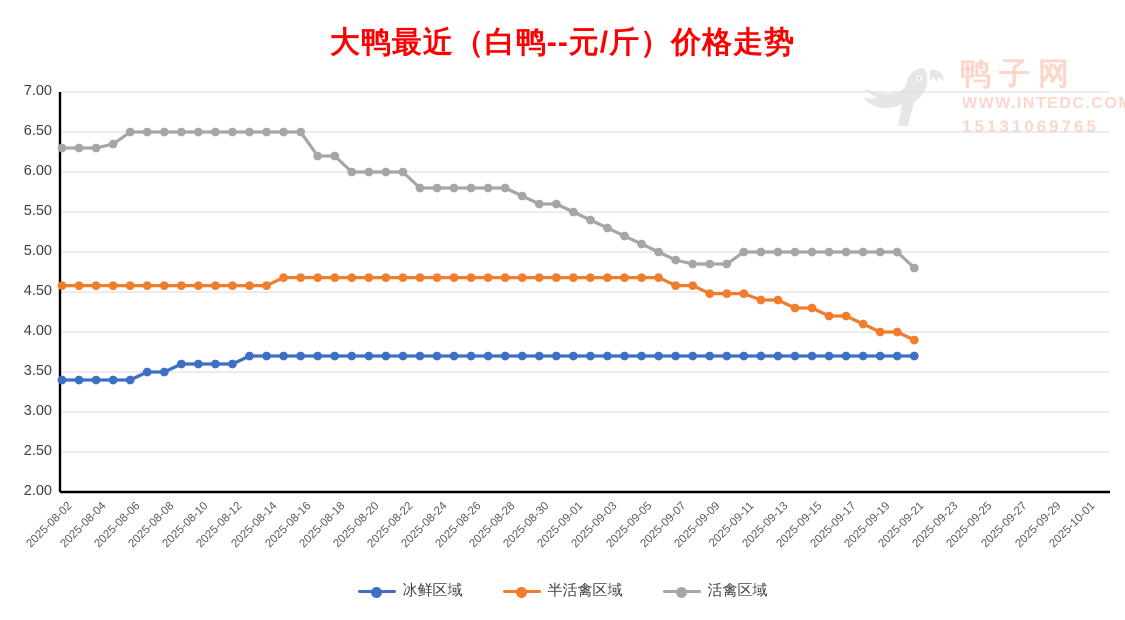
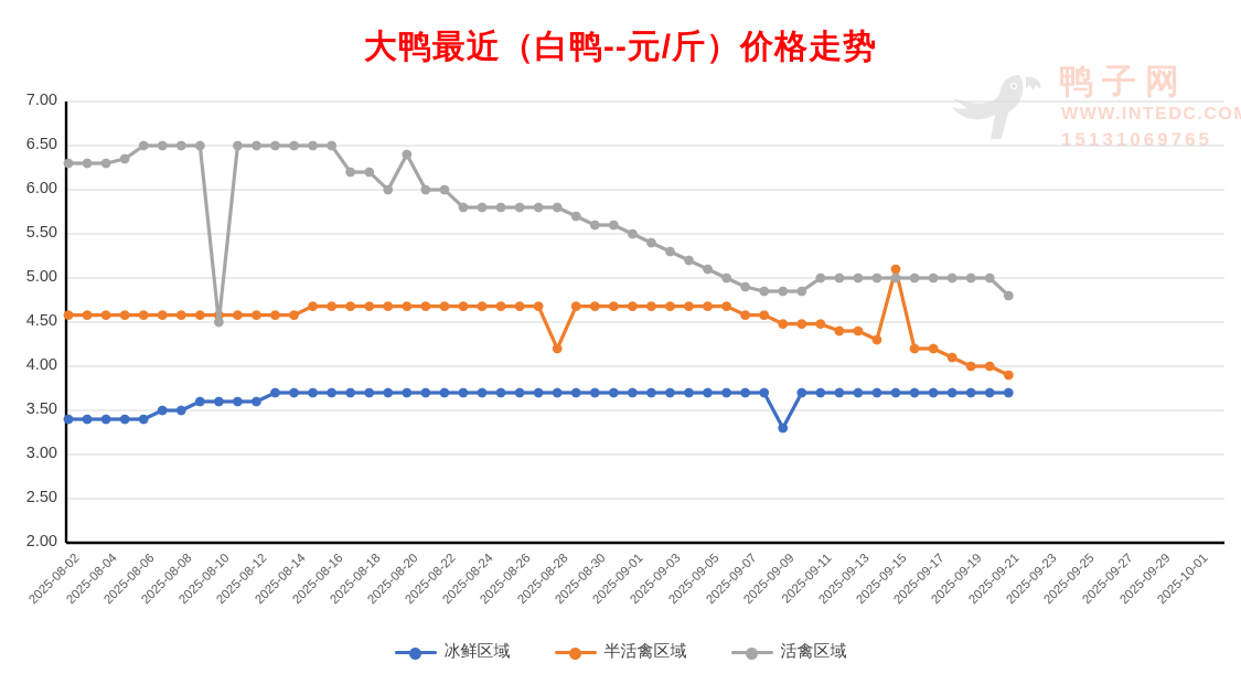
活禽区域/2025-08-10: 6.5 -> 4.5
活禽区域/2025-08-20: 6.0 -> 6.4
半活禽区域/2025-08-28: 4.7 -> 4.2
冰鲜区域/2025-09-09: 3.7 -> 3.3
半活禽区域/2025-09-15: 4.3 -> 5.1
